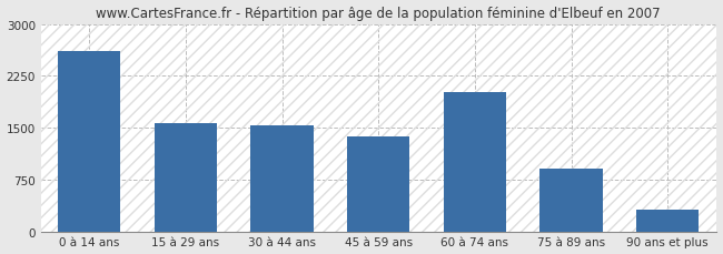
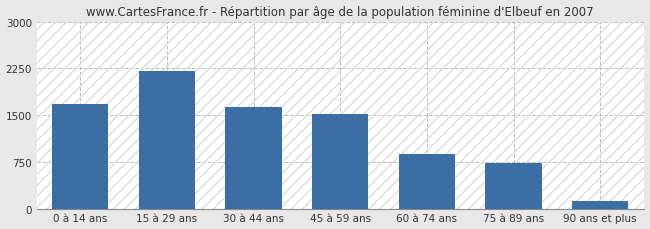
0 à 14 ans: 2600 -> 1680
15 à 29 ans: 1560 -> 2200
30 à 44 ans: 1540 -> 1630
45 à 59 ans: 1380 -> 1510
60 à 74 ans: 2020 -> 870
75 à 89 ans: 900 -> 720
90 ans et plus: 320 -> 120
